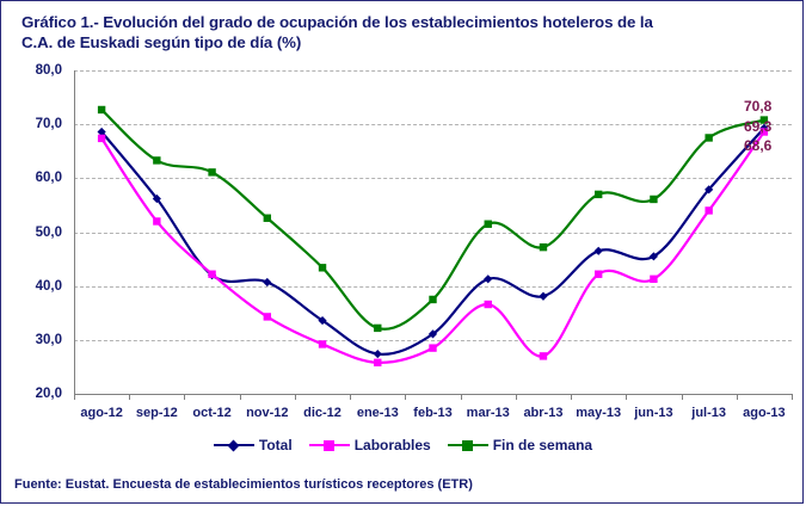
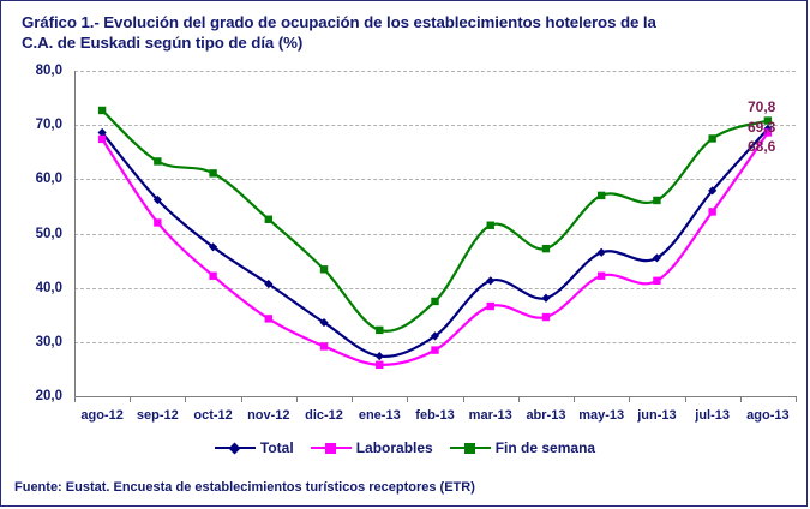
Total/oct-12: 42 -> 48
Laborables/abr-13: 27 -> 35
